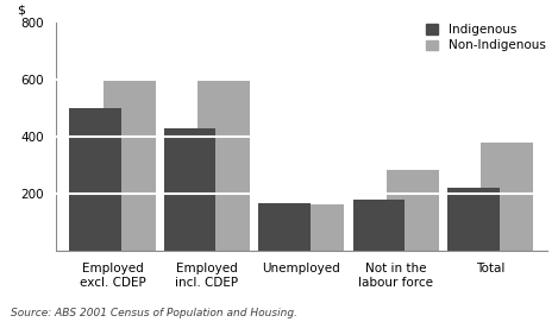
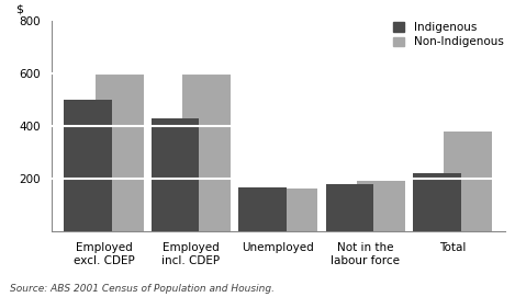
Non-Indigenous/Not in the labour force: 285 -> 192
